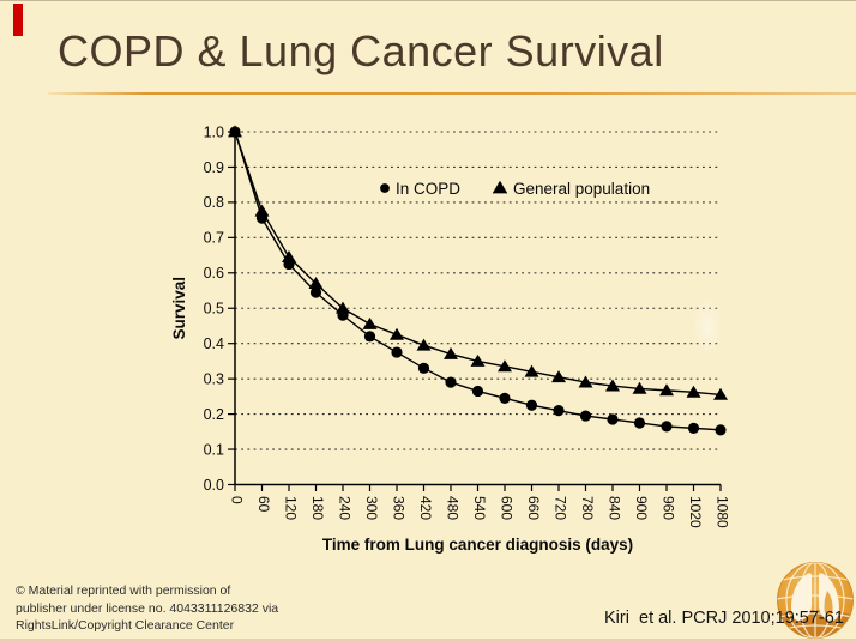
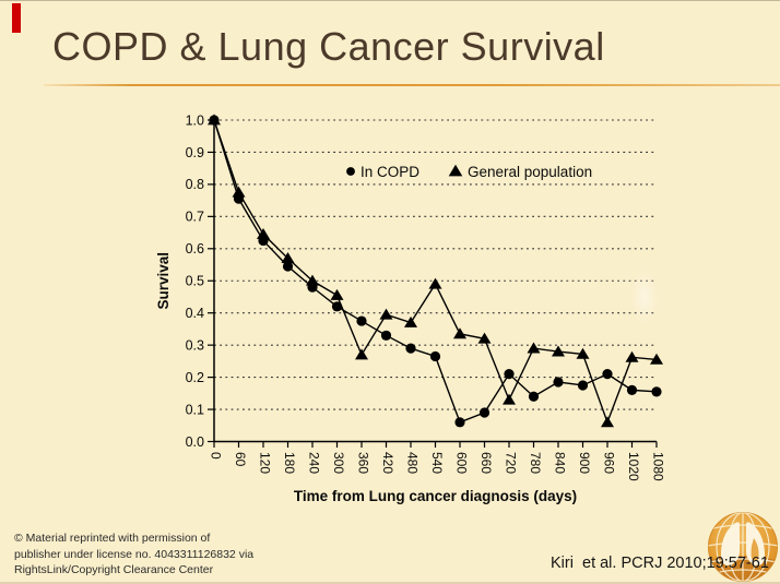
General population/360: 0.42 -> 0.27
General population/540: 0.35 -> 0.49
In COPD/600: 0.24 -> 0.06
In COPD/660: 0.23 -> 0.09
General population/720: 0.30 -> 0.13
In COPD/780: 0.20 -> 0.14
In COPD/960: 0.17 -> 0.21
General population/960: 0.27 -> 0.06
